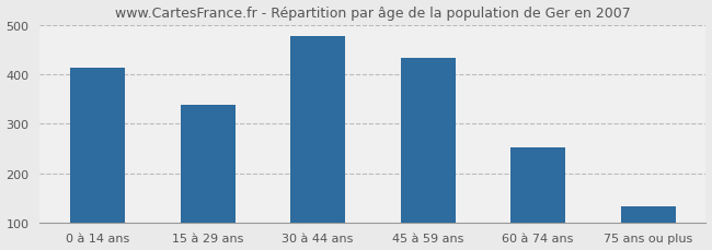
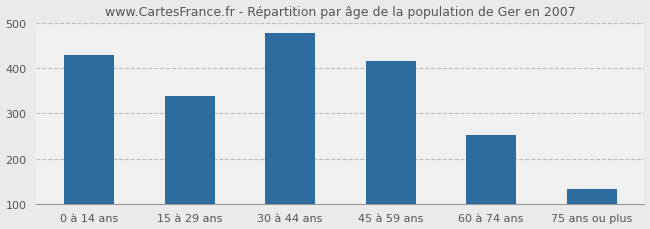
0 à 14 ans: 413 -> 430
45 à 59 ans: 433 -> 415
